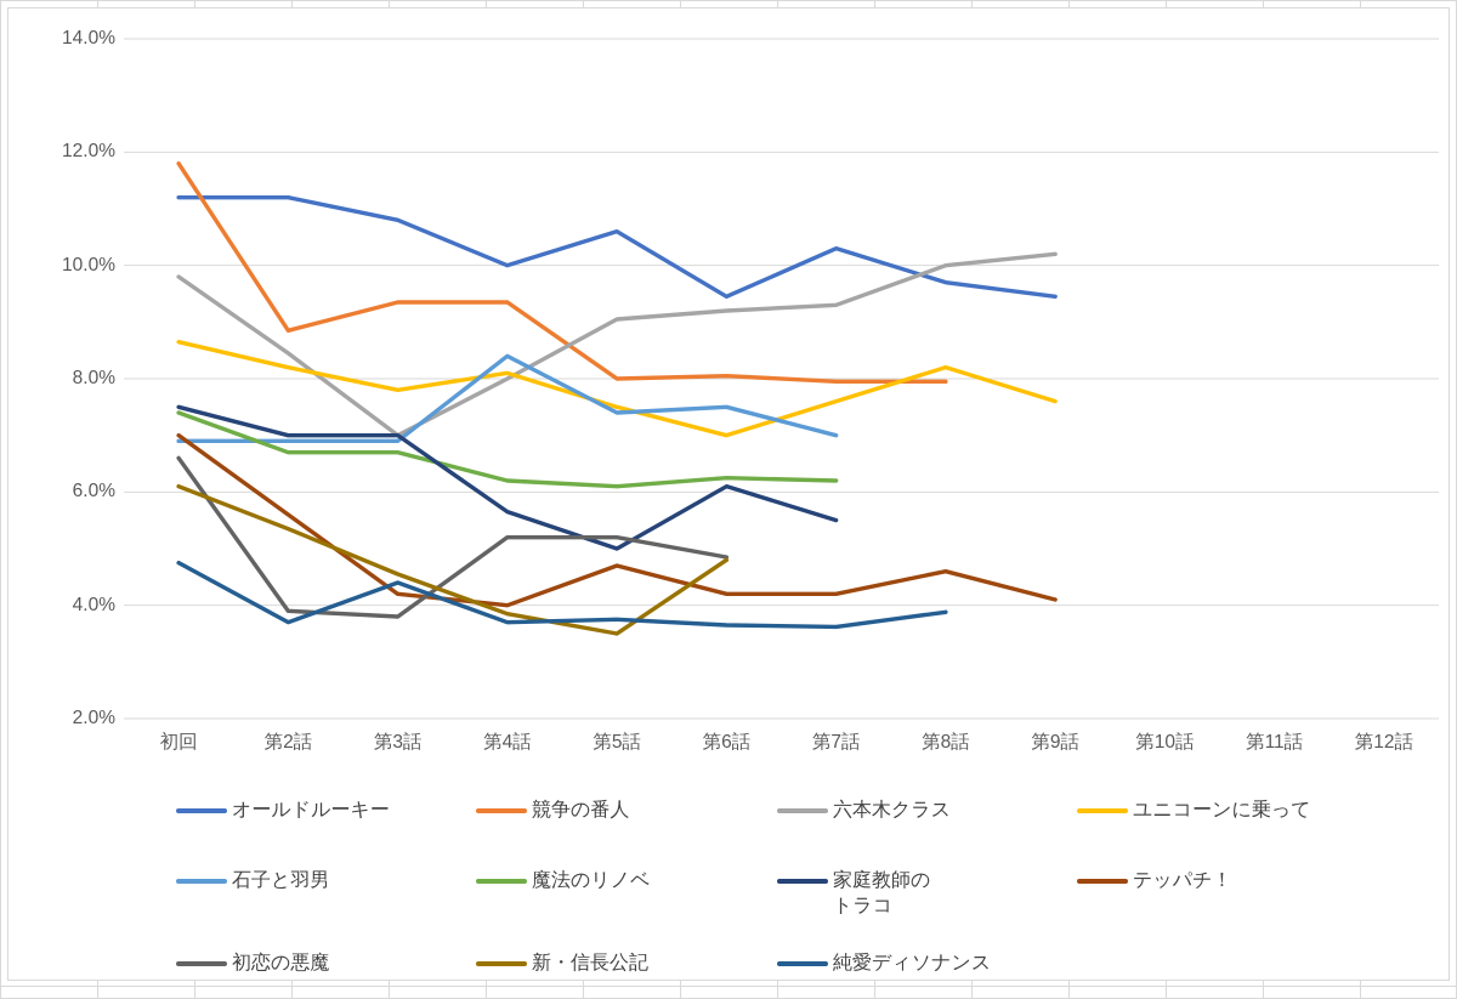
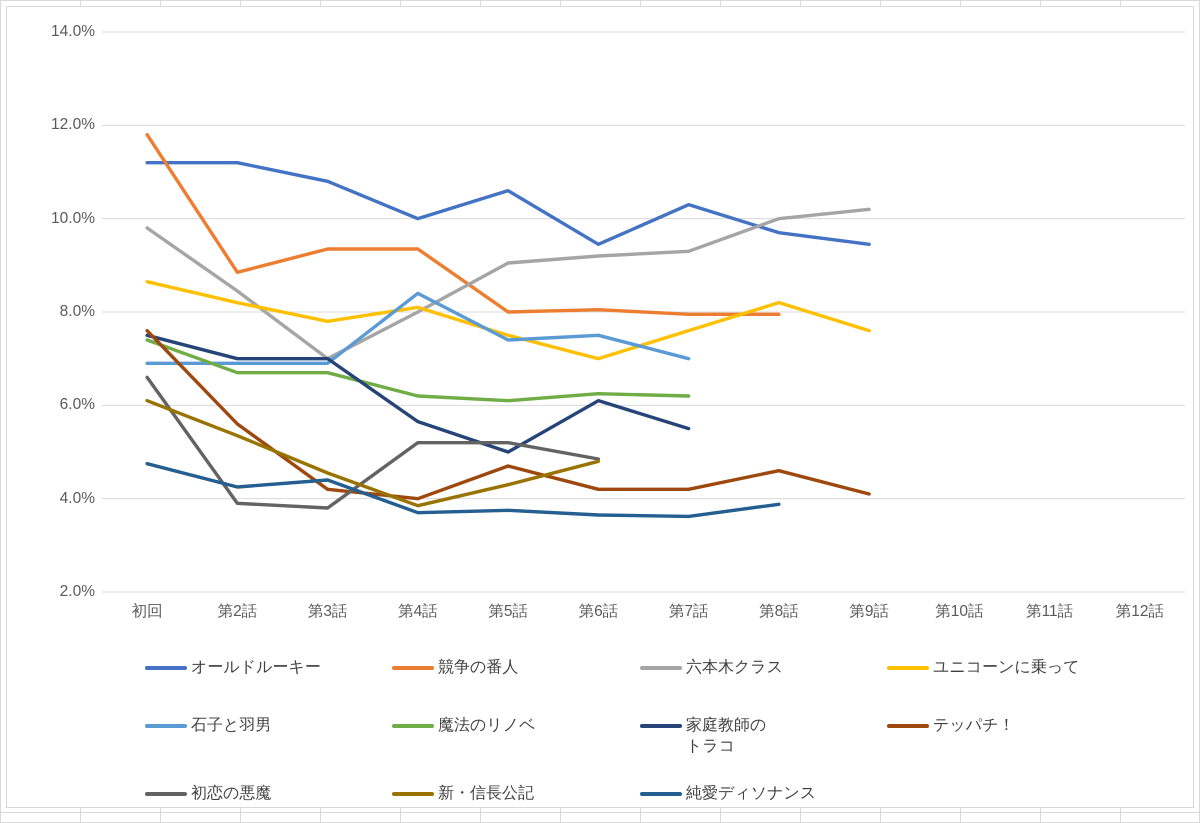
テッパチ！/初回: 7.0% -> 7.6%
純愛ディソナンス/第2話: 3.7% -> 4.2%
新・信長公記/第5話: 3.5% -> 4.3%
